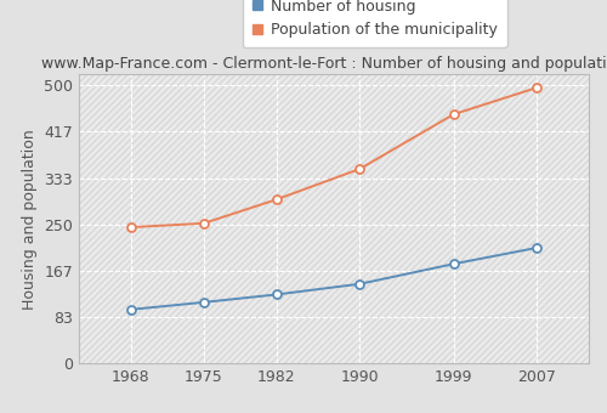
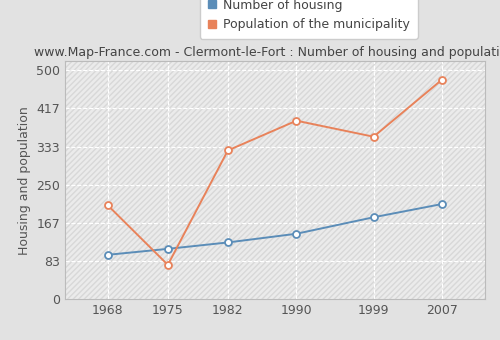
Population of the municipality/1968: 245 -> 205
Population of the municipality/1975: 252 -> 75
Population of the municipality/1982: 295 -> 325
Population of the municipality/1990: 350 -> 390
Population of the municipality/1999: 448 -> 355
Population of the municipality/2007: 496 -> 480
